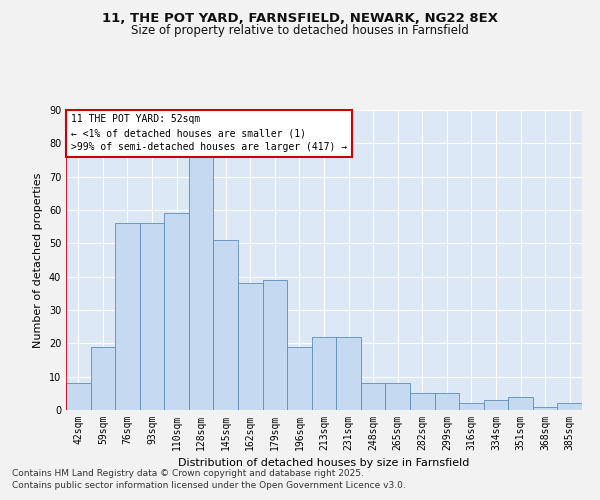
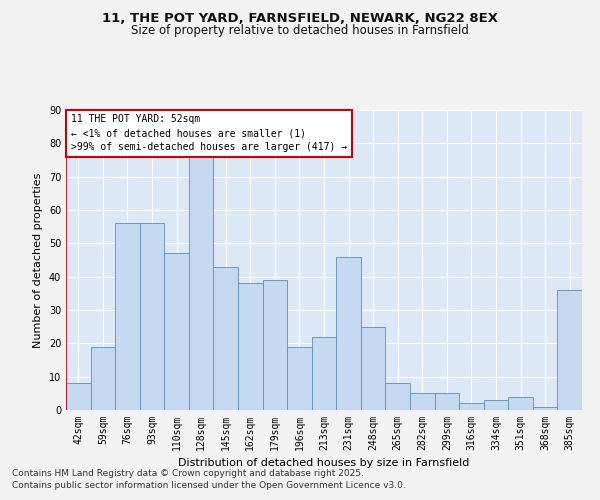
110sqm: 59 -> 47
145sqm: 51 -> 43
231sqm: 22 -> 46
248sqm: 8 -> 25
385sqm: 2 -> 36
